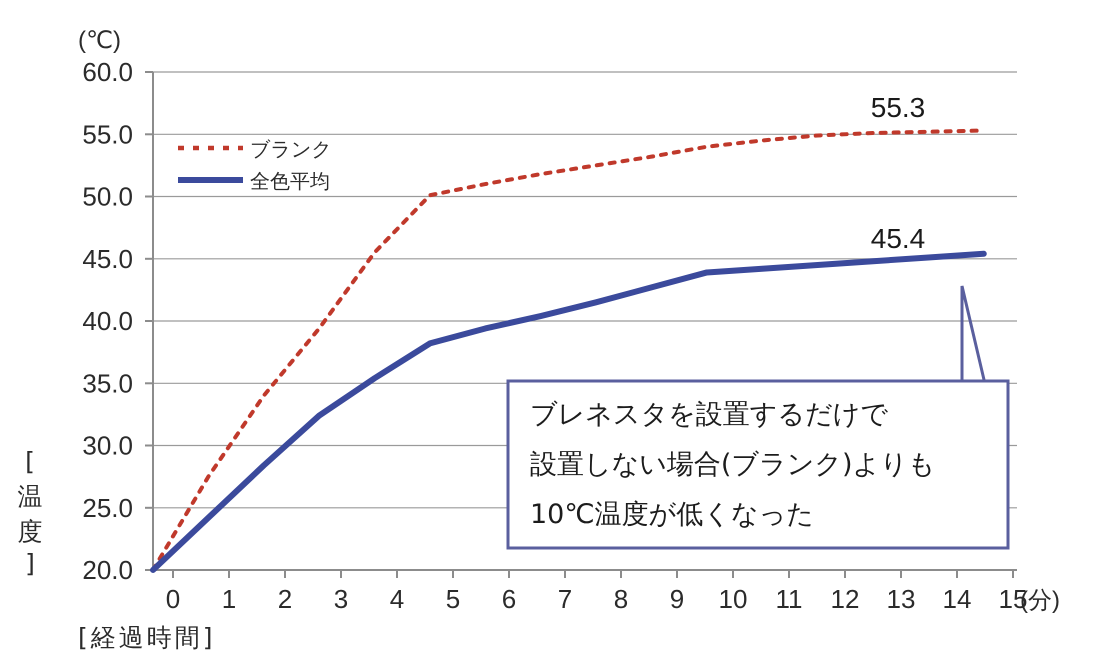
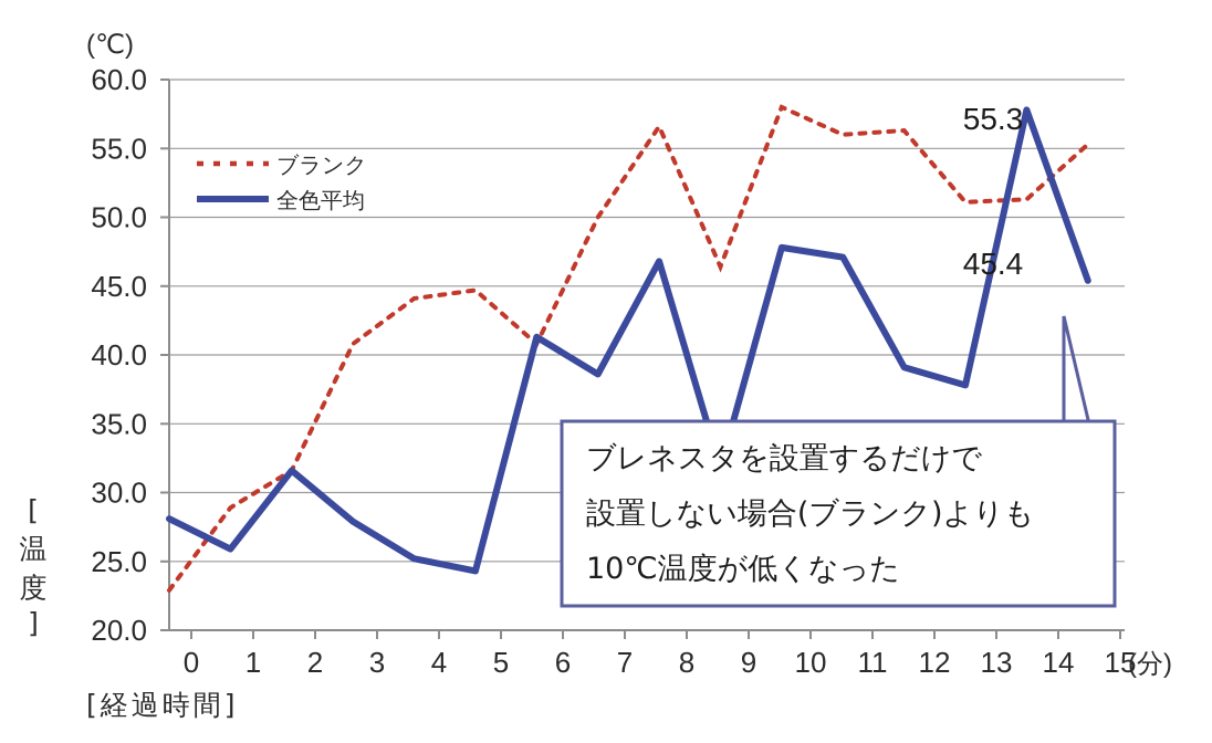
ブランク/0: 20.0 -> 22.9
全色平均/0: 20.0 -> 28.1
ブランク/1: 27.5 -> 28.9
全色平均/1: 24.2 -> 25.9
ブランク/2: 34.0 -> 31.6
全色平均/2: 28.4 -> 31.6
ブランク/3: 39.4 -> 40.8
全色平均/3: 32.4 -> 27.9
ブランク/4: 45.5 -> 44.1
全色平均/4: 35.4 -> 25.2
ブランク/5: 50.1 -> 44.7
全色平均/5: 38.2 -> 24.3
ブランク/6: 51.0 -> 40.8
全色平均/6: 39.4 -> 41.3
ブランク/7: 51.8 -> 50.0
全色平均/7: 40.4 -> 38.6
ブランク/8: 52.5 -> 56.6
全色平均/8: 41.5 -> 46.8
ブランク/9: 53.2 -> 46.4
全色平均/9: 42.7 -> 31.8
ブランク/10: 54.0 -> 58.0
全色平均/10: 43.9 -> 47.8
ブランク/11: 54.5 -> 56.0
全色平均/11: 44.2 -> 47.1
ブランク/12: 54.9 -> 56.3
全色平均/12: 44.5 -> 39.1
ブランク/13: 55.1 -> 51.1
全色平均/13: 44.8 -> 37.8
ブランク/14: 55.2 -> 51.3
全色平均/14: 45.1 -> 57.8
